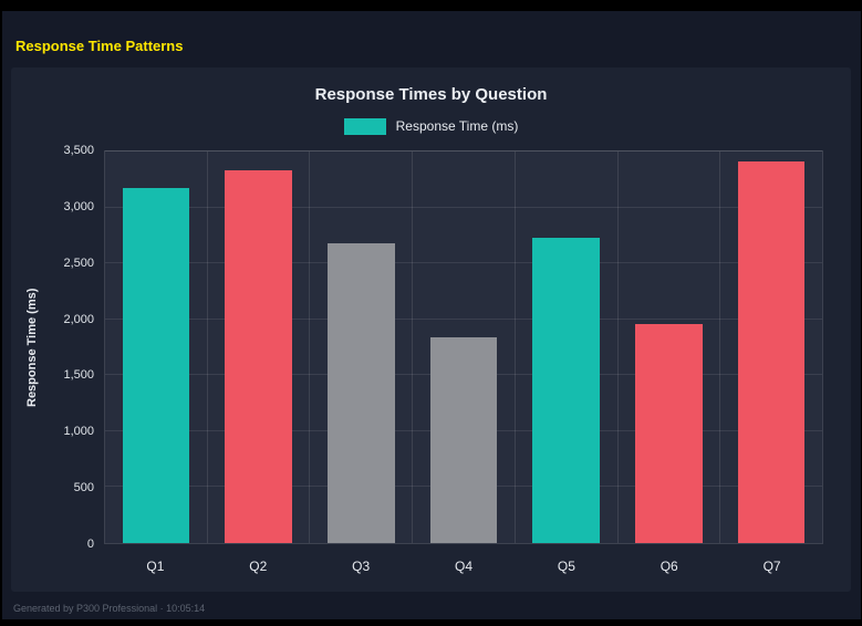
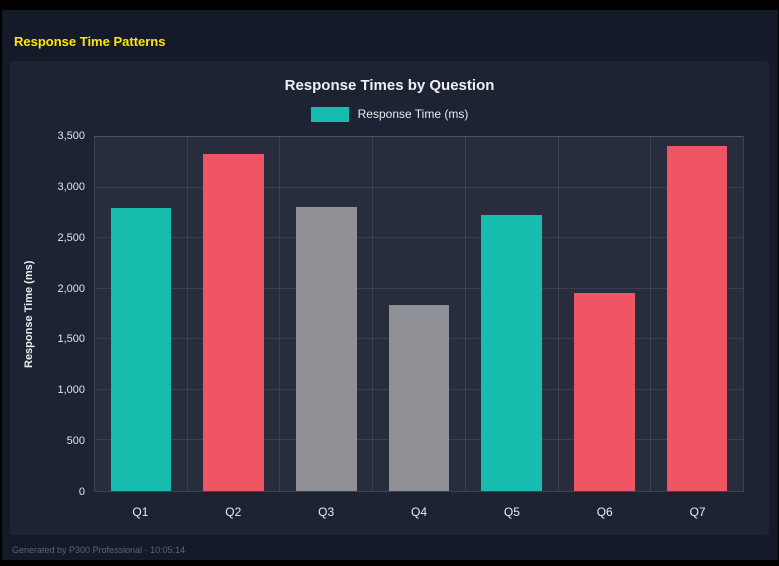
Q1: 3170 -> 2800
Q3: 2680 -> 2810
